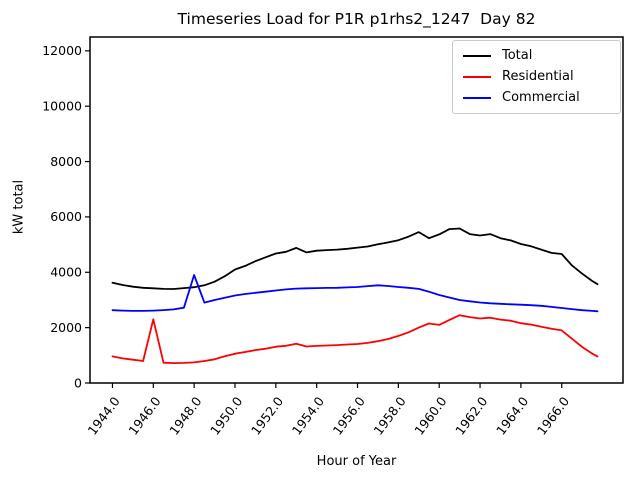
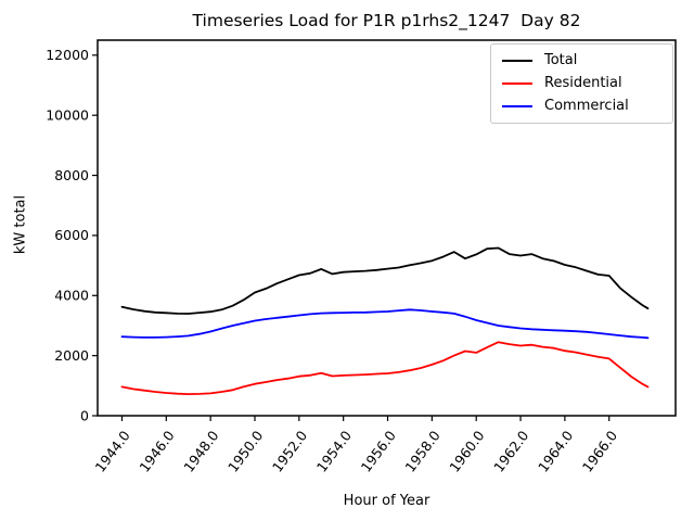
Residential/1946.0: 2300 -> 800
Commercial/1948.0: 3900 -> 2800
